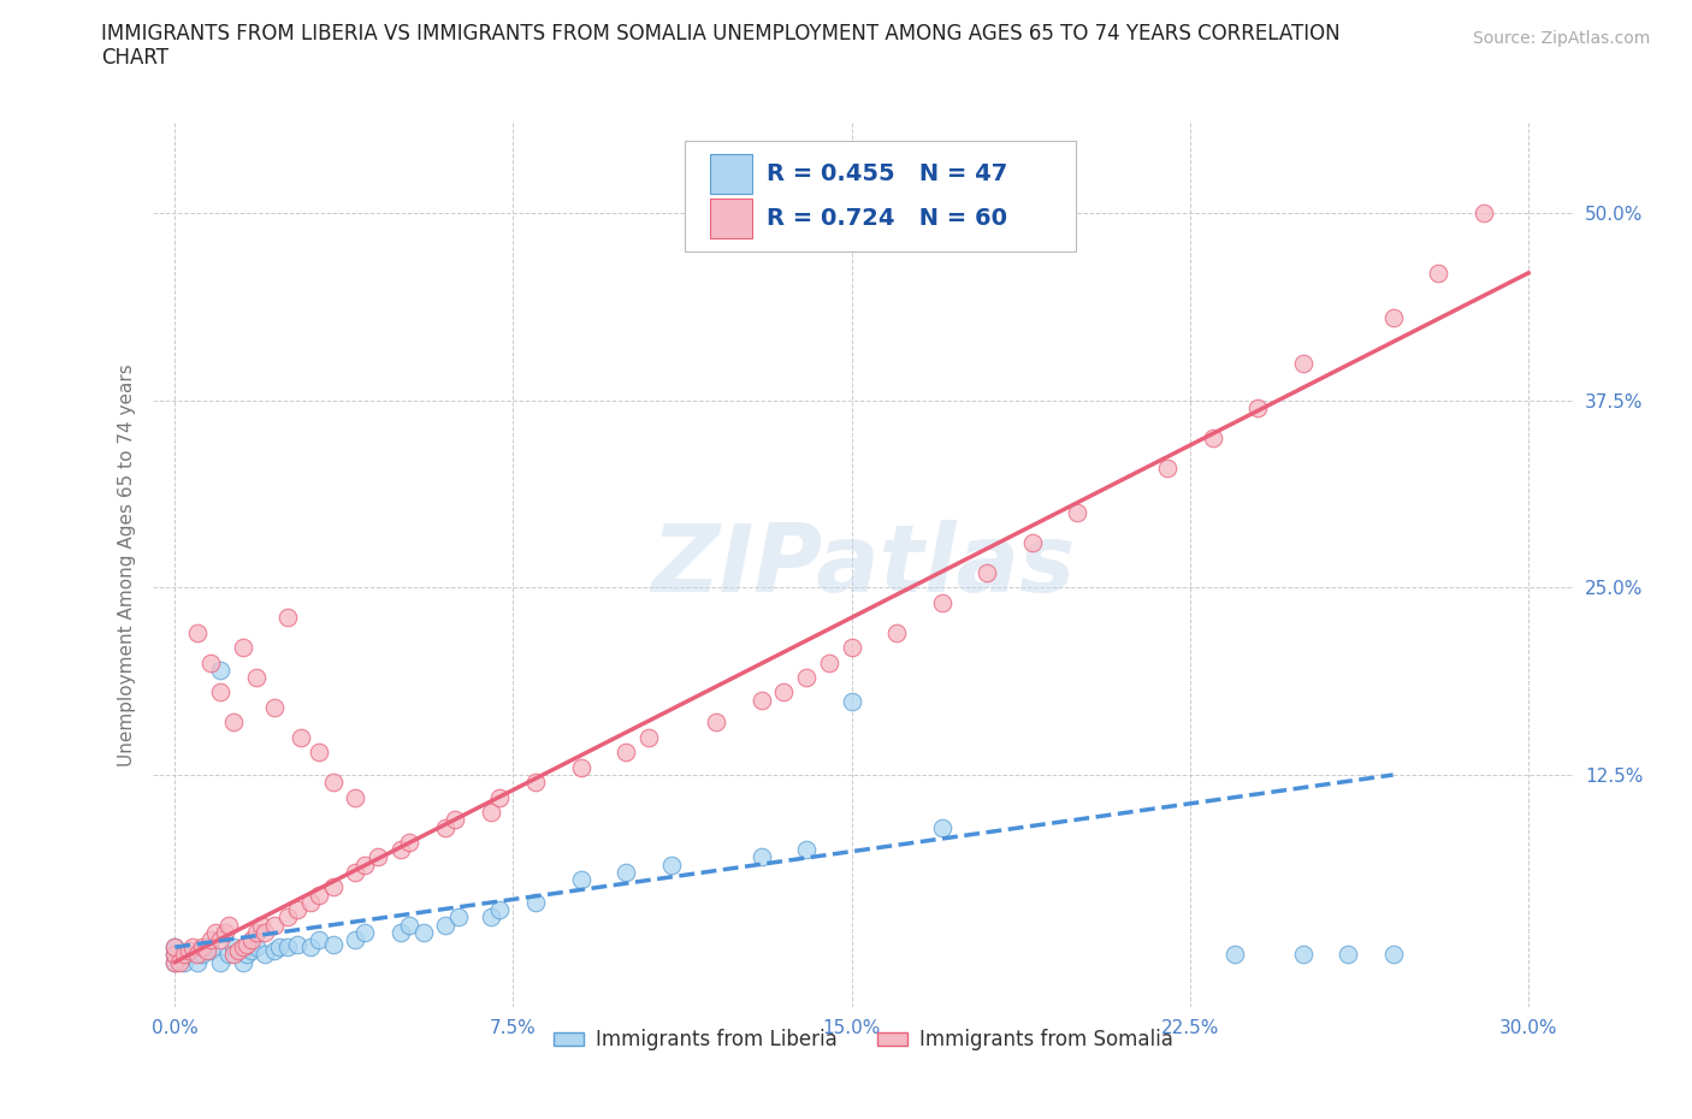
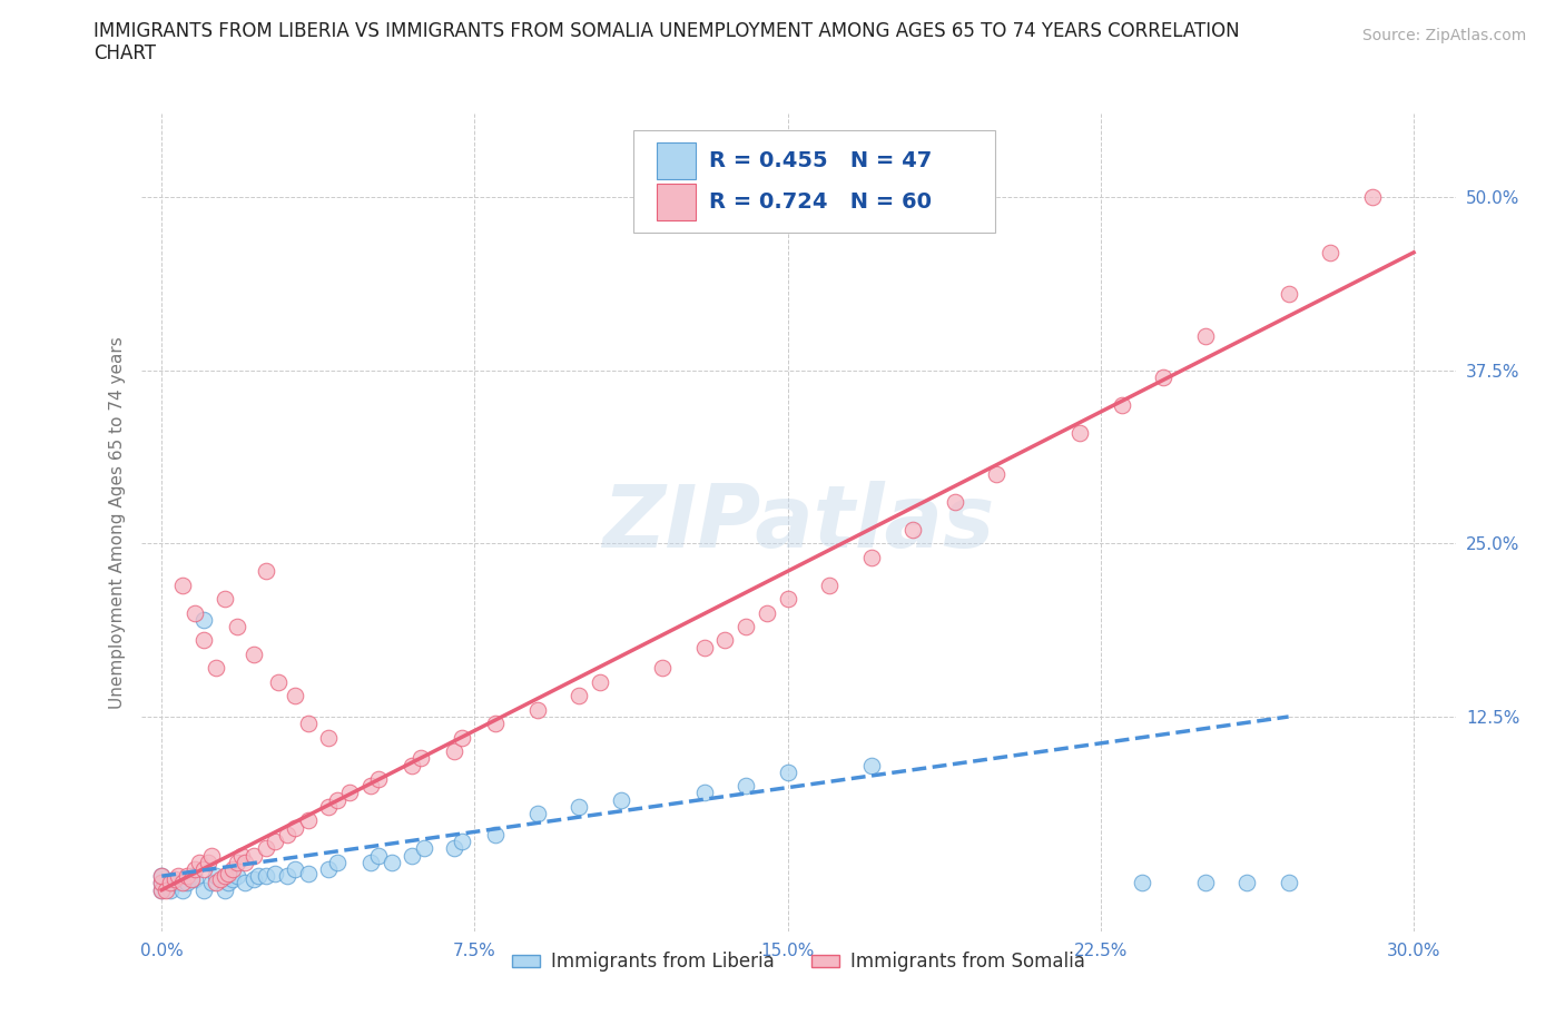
Immigrants from Liberia/15.0%: 17.4% -> 8.5%
